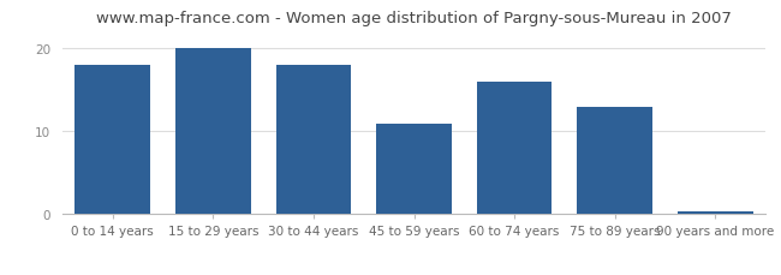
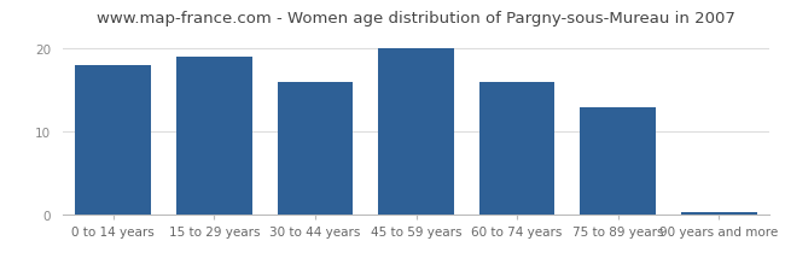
15 to 29 years: 20.0 -> 19.0
30 to 44 years: 18.0 -> 16.0
45 to 59 years: 11.0 -> 20.0
